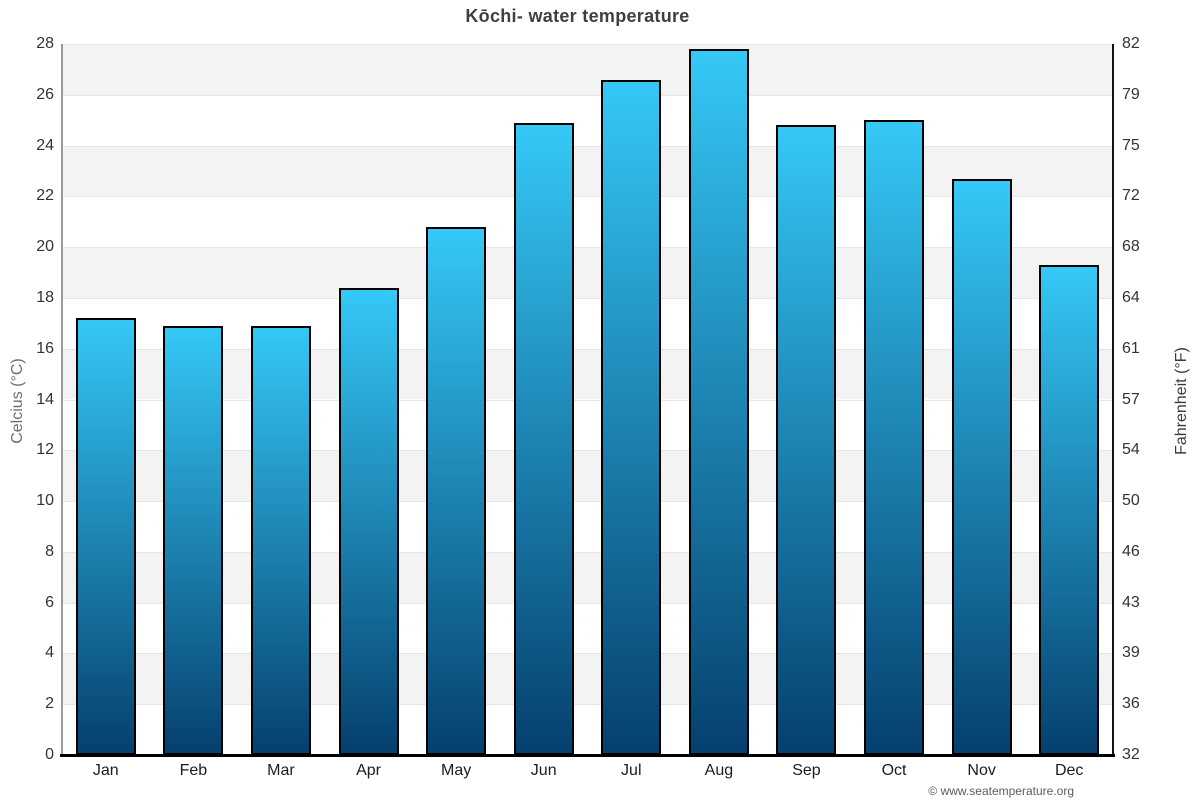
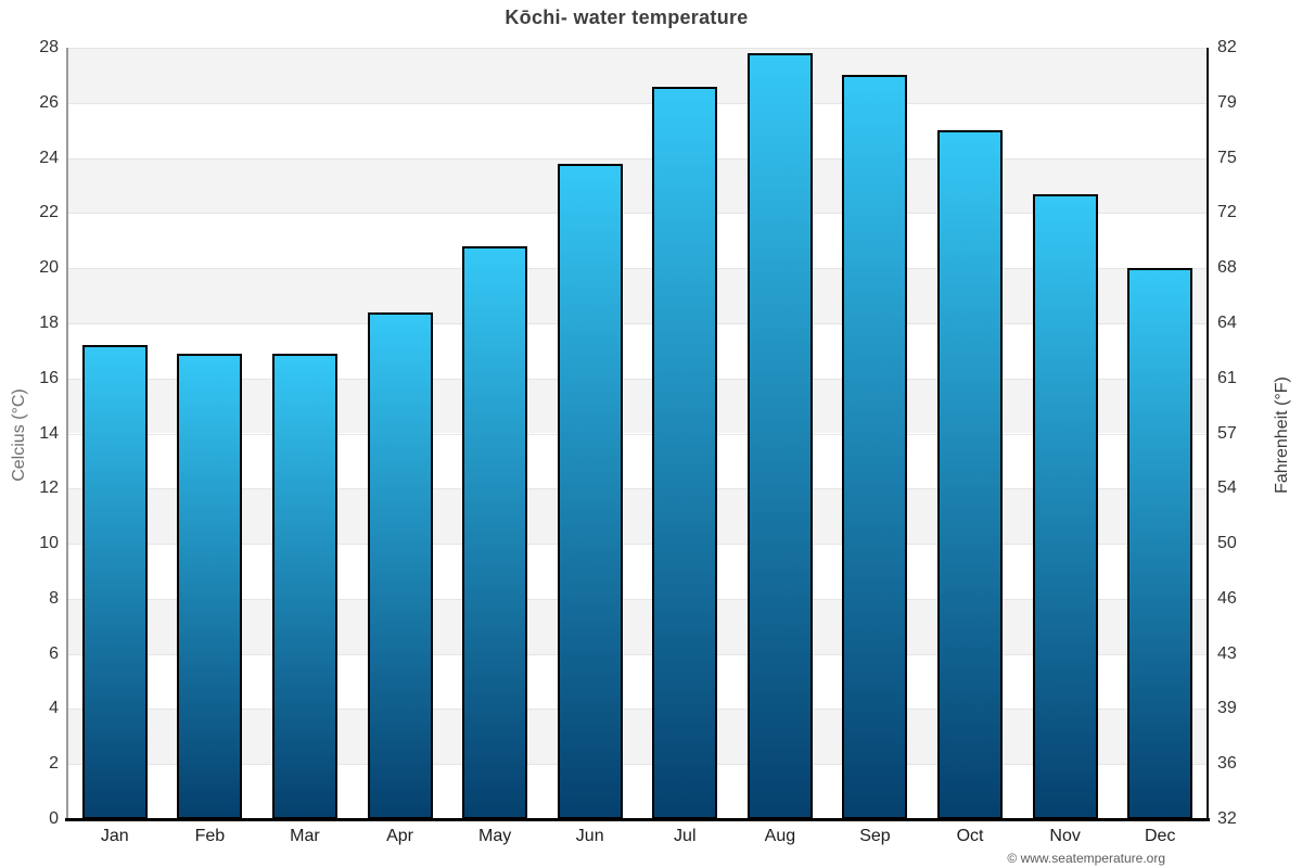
Jun: 24.9 -> 23.8
Sep: 24.8 -> 27.0
Dec: 19.3 -> 20.0
